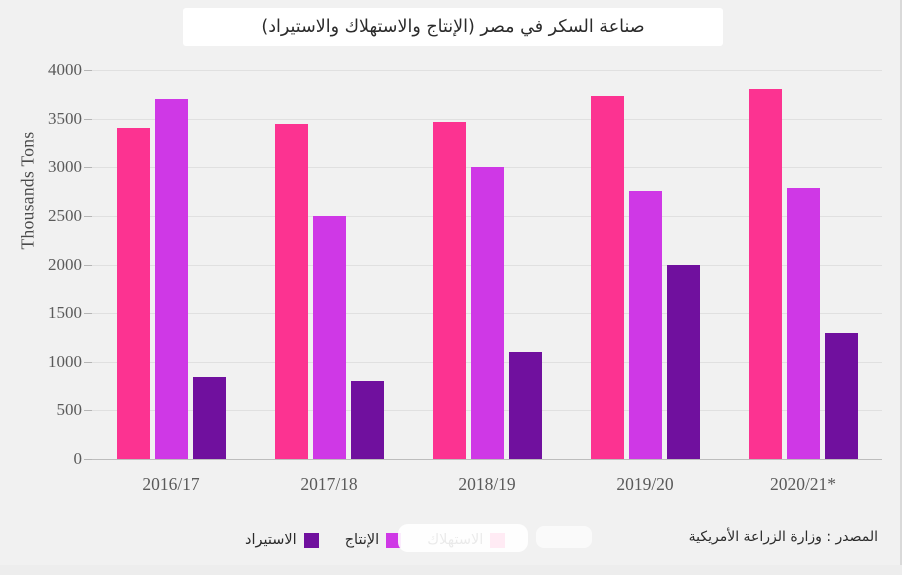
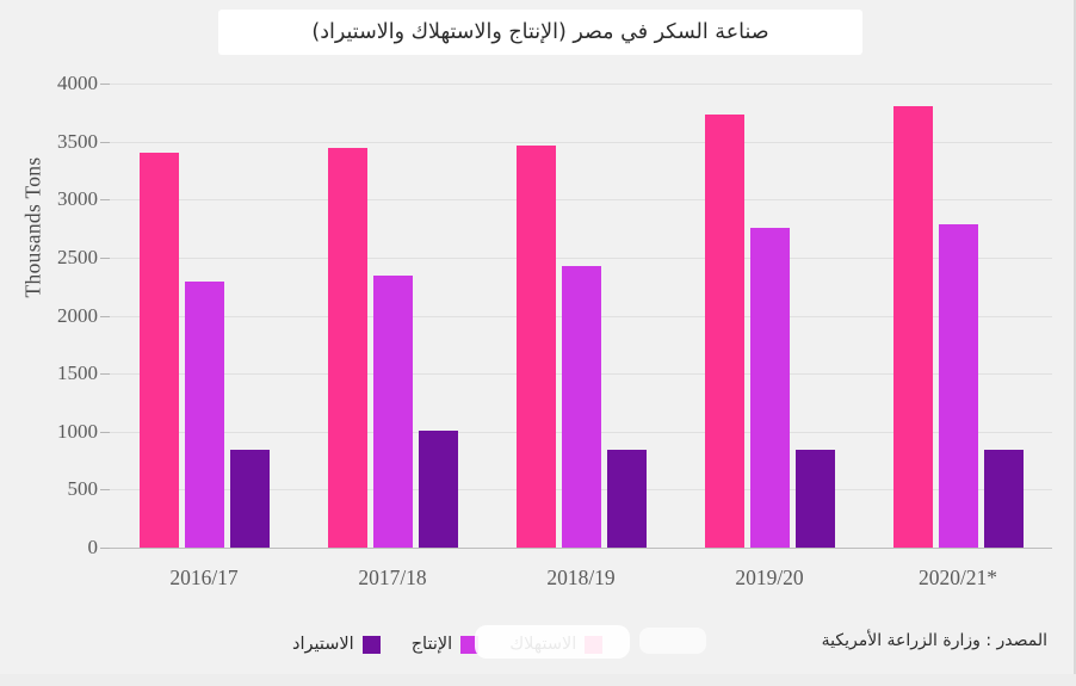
الإنتاج/2016/17: 3700 -> 2300
الإنتاج/2017/18: 2500 -> 2300
الاستيراد/2017/18: 800 -> 1000
الإنتاج/2018/19: 3000 -> 2400
الاستيراد/2018/19: 1100 -> 800
الاستيراد/2019/20: 2000 -> 800
الاستيراد/2020/21*: 1300 -> 800
